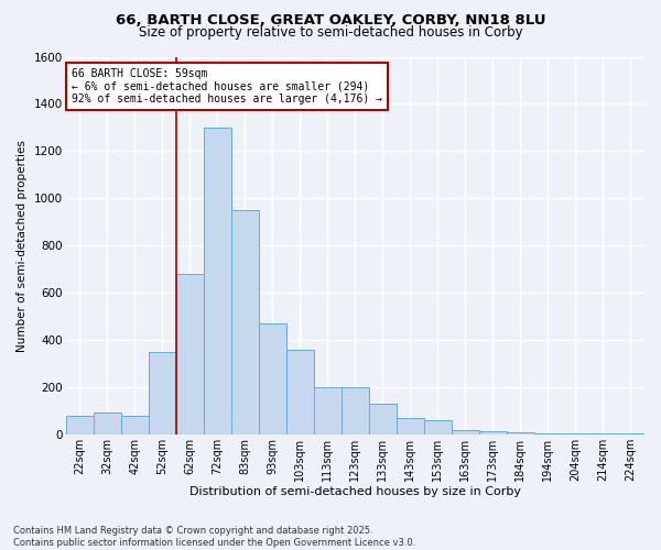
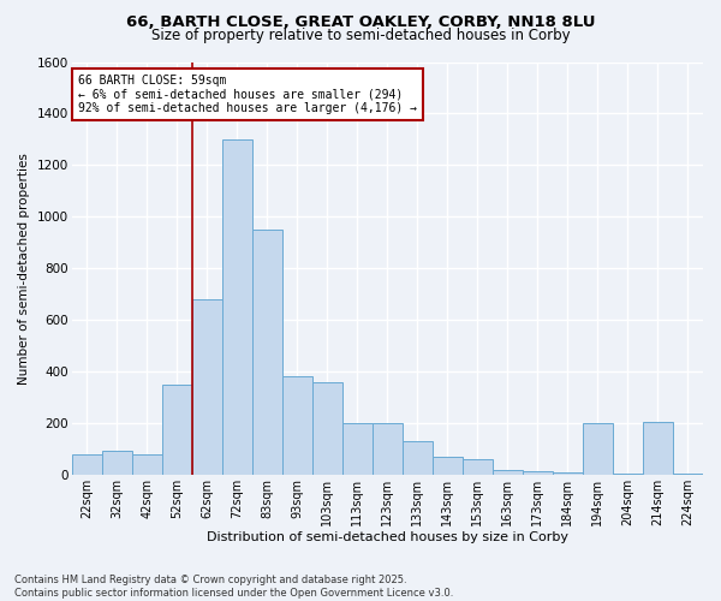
93sqm: 470 -> 380
194sqm: 5 -> 200
214sqm: 3 -> 205
